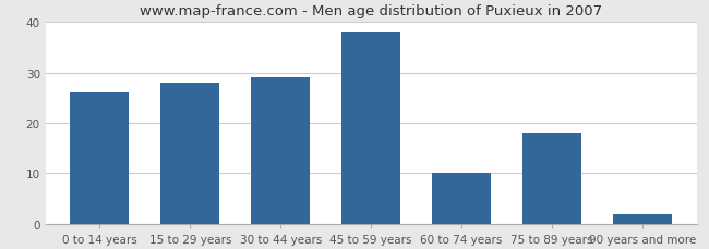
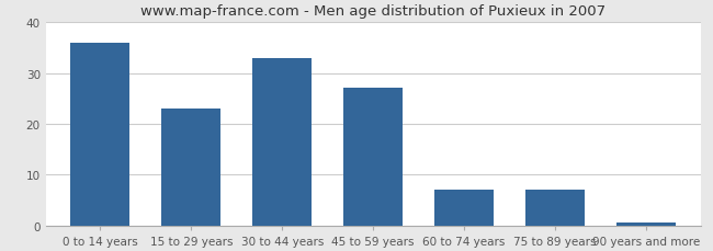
0 to 14 years: 26.0 -> 36.0
15 to 29 years: 28.0 -> 23.0
30 to 44 years: 29.0 -> 33.0
45 to 59 years: 38.0 -> 27.0
60 to 74 years: 10.0 -> 7.0
75 to 89 years: 18.0 -> 7.0
90 years and more: 2.0 -> 0.5
